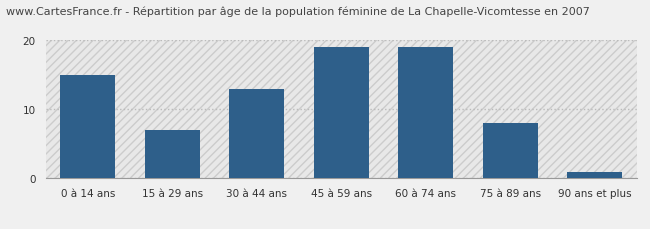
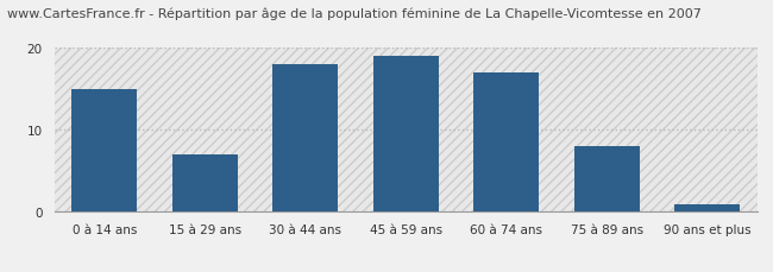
30 à 44 ans: 13 -> 18
60 à 74 ans: 19 -> 17
